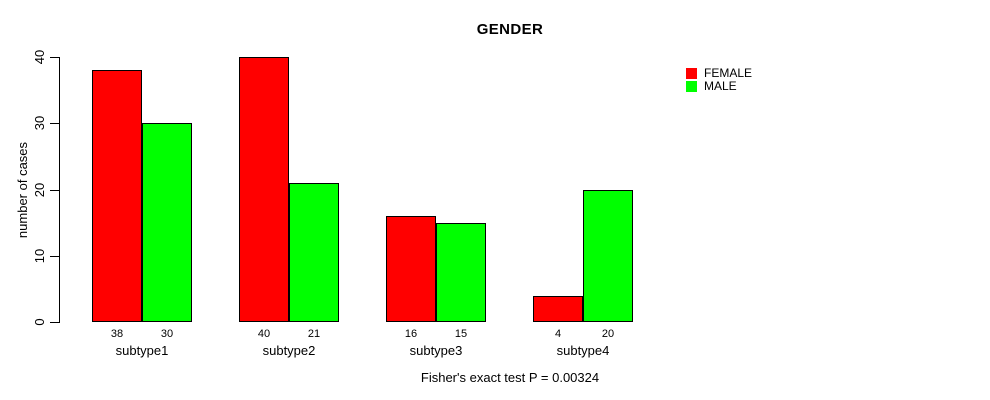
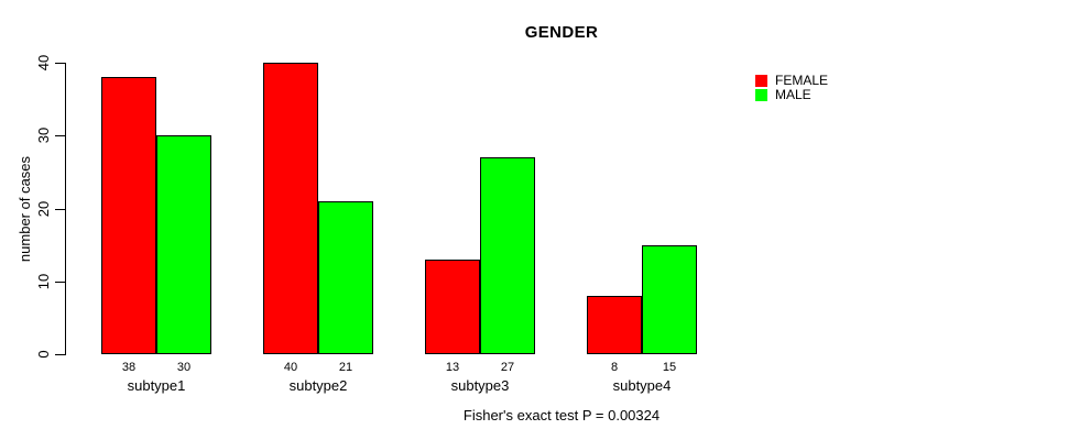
FEMALE/subtype3: 16 -> 13
MALE/subtype3: 15 -> 27
FEMALE/subtype4: 4 -> 8
MALE/subtype4: 20 -> 15
